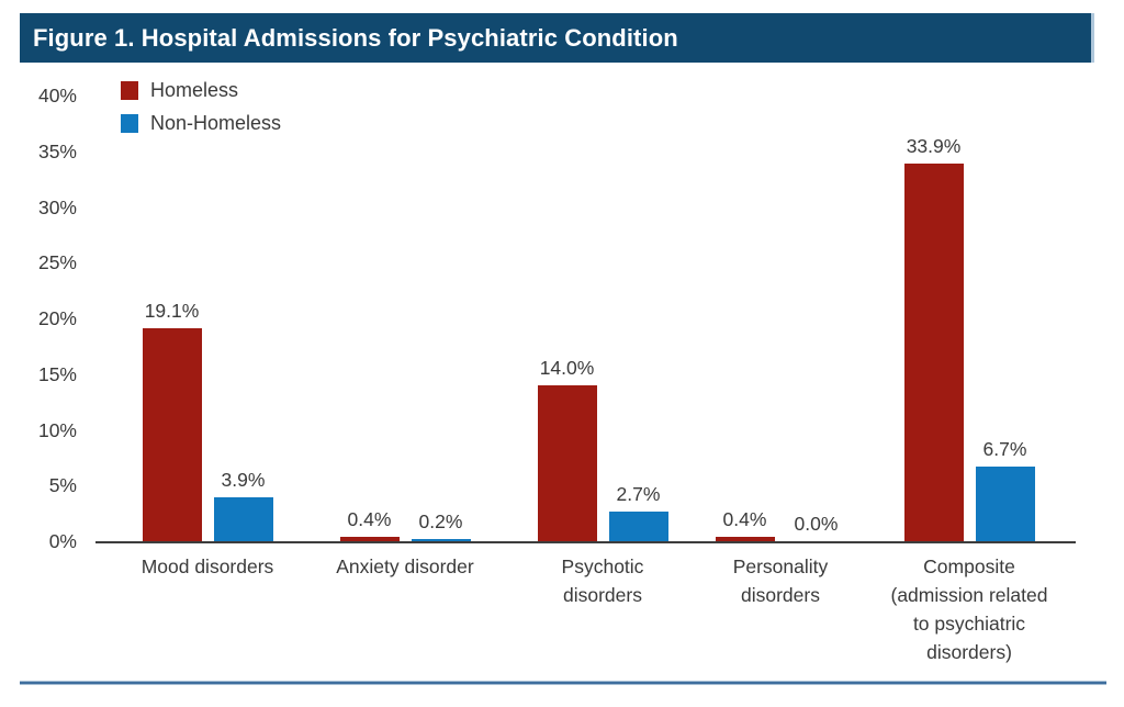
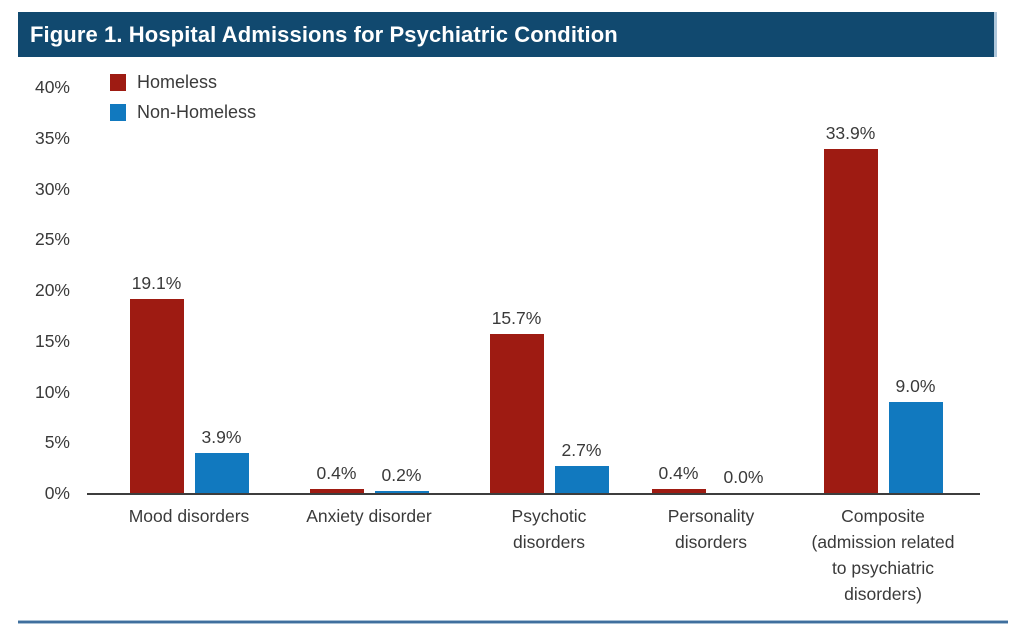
Homeless/Psychotic disorders: 14.0% -> 15.7%
Non-Homeless/Composite (admission related to psychiatric disorders): 6.7% -> 9.0%
